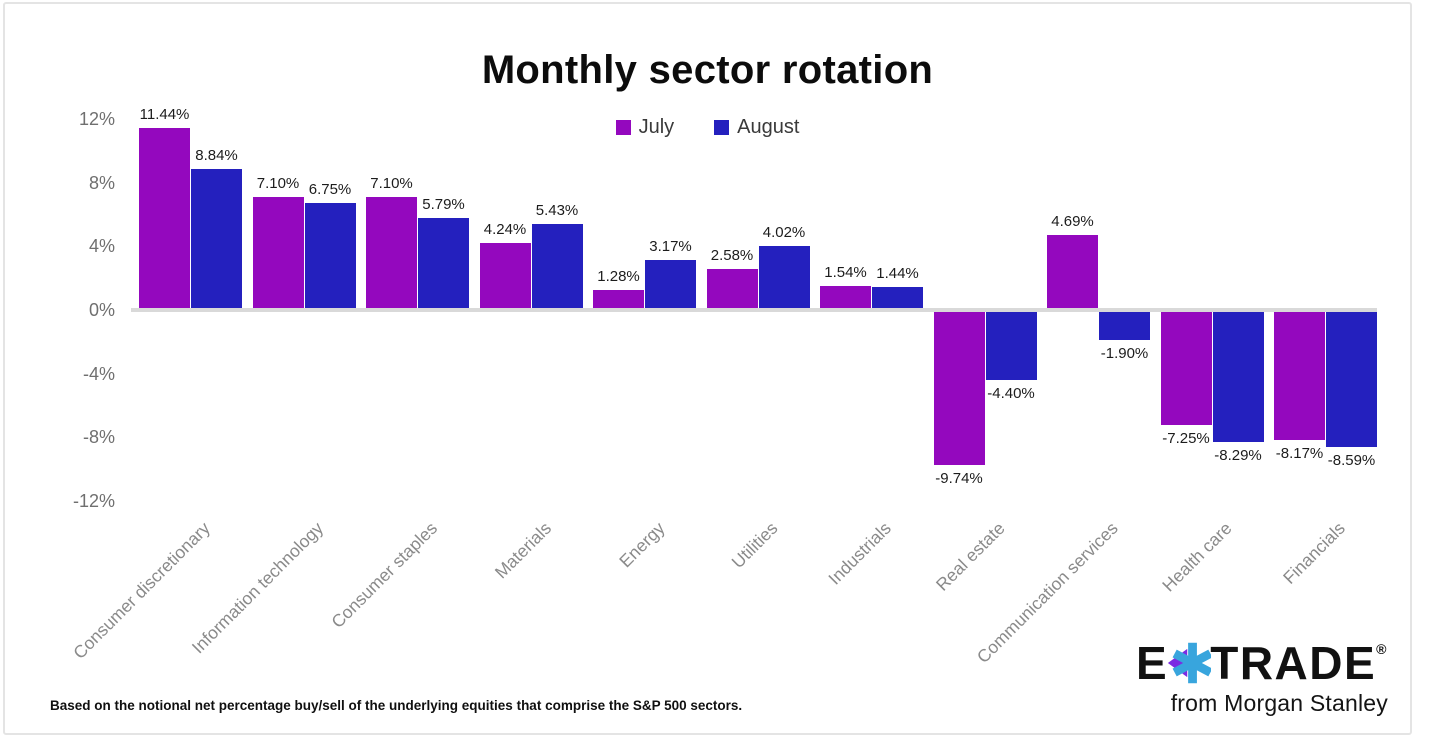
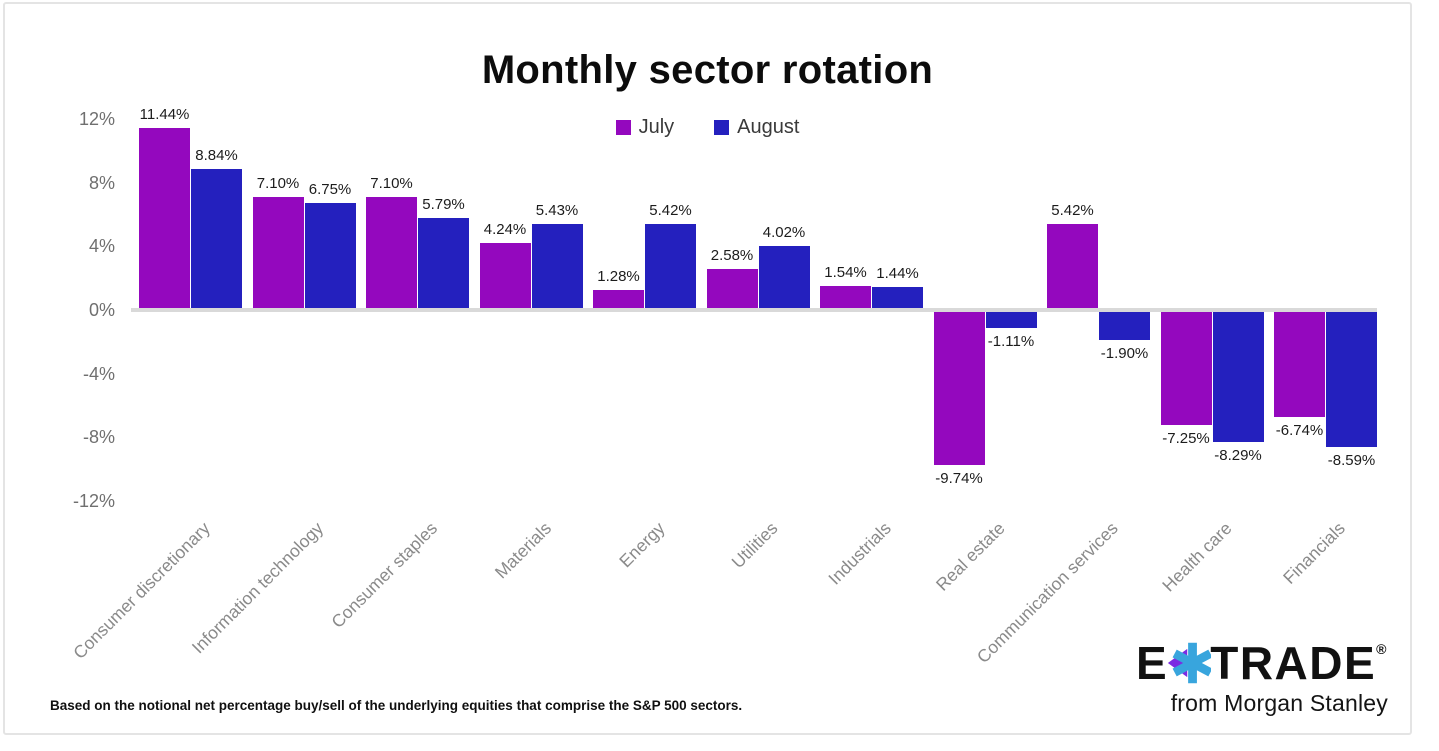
August/Energy: 3.17% -> 5.42%
August/Real estate: -4.40% -> -1.11%
July/Communication services: 4.69% -> 5.42%
July/Financials: -8.17% -> -6.74%
